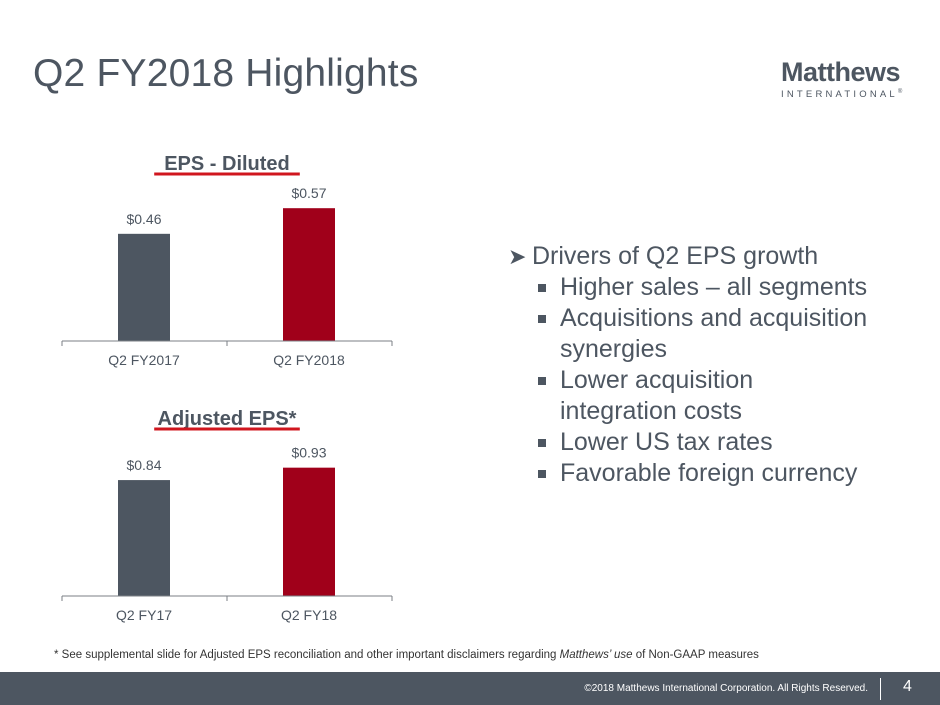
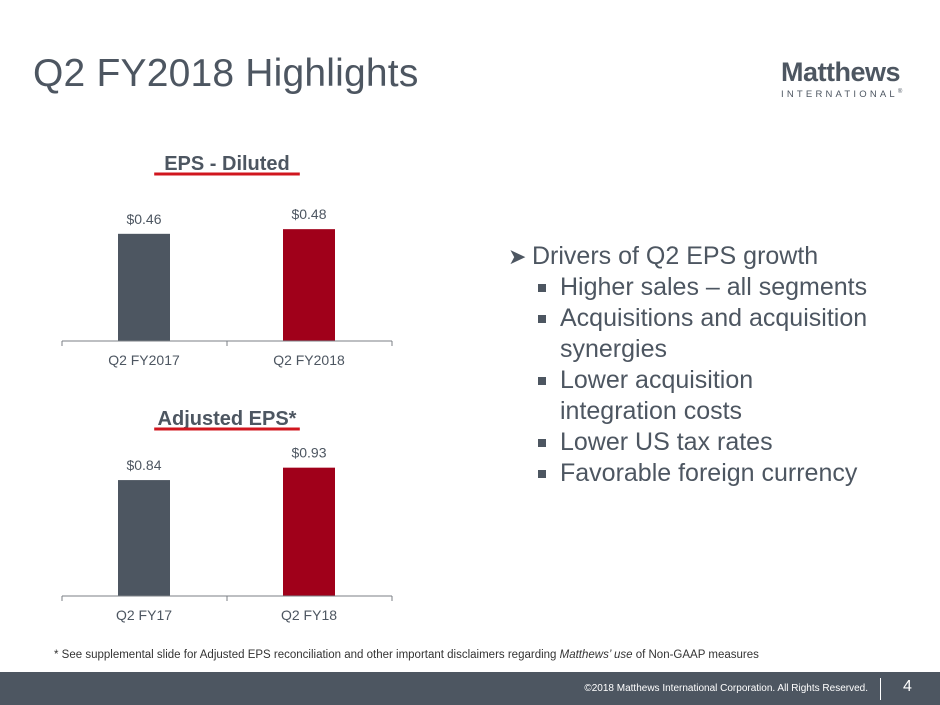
EPS - Diluted/Q2 FY2018: $0.57 -> $0.48
